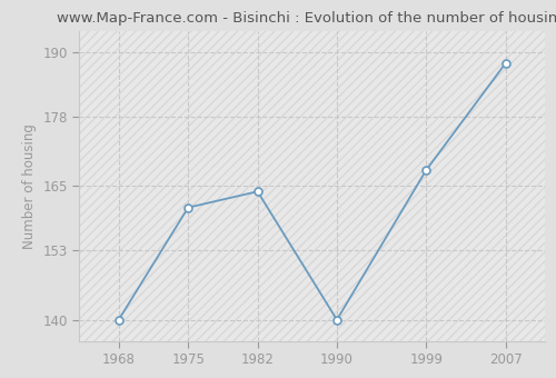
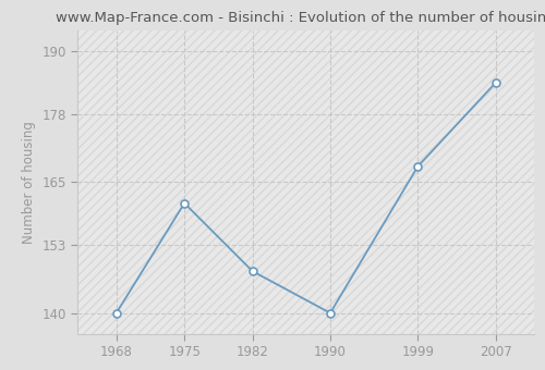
1982: 164 -> 148
2007: 188 -> 184
